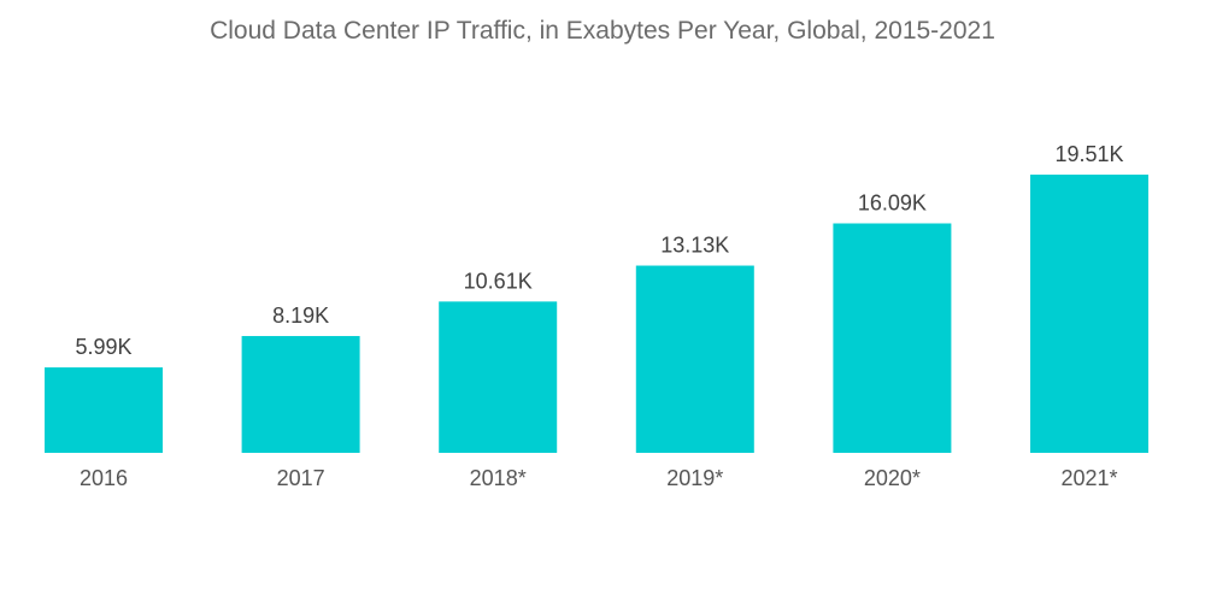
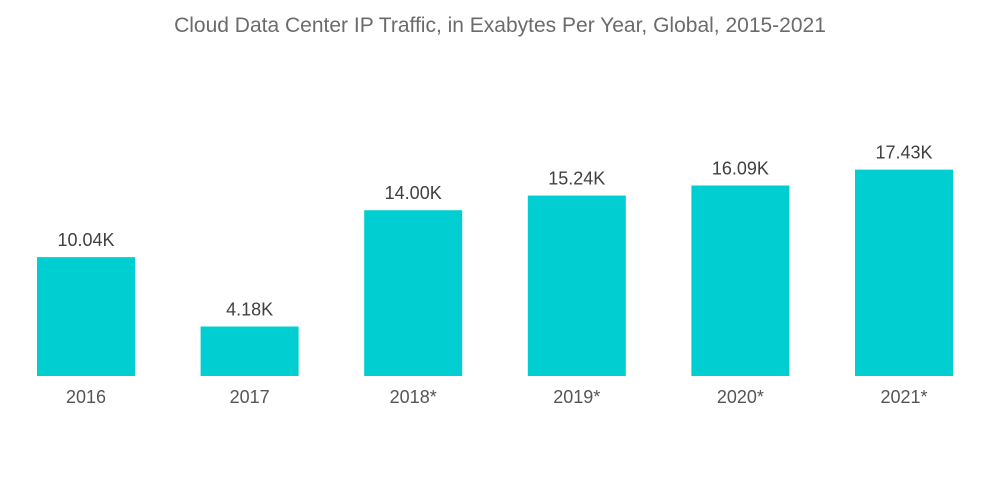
2016: 5.99K -> 10.04K
2017: 8.19K -> 4.18K
2018*: 10.61K -> 14.00K
2019*: 13.13K -> 15.24K
2021*: 19.51K -> 17.43K
